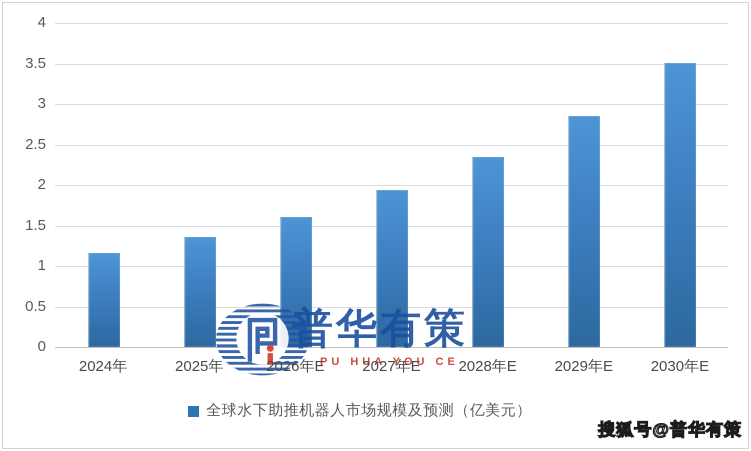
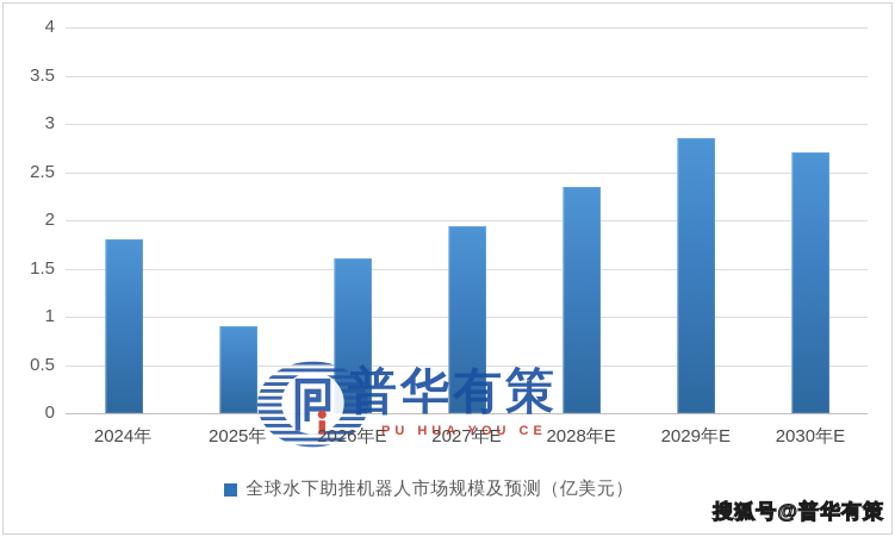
2024年: 1.2 -> 1.8
2025年: 1.4 -> 0.9
2030年E: 3.5 -> 2.7
